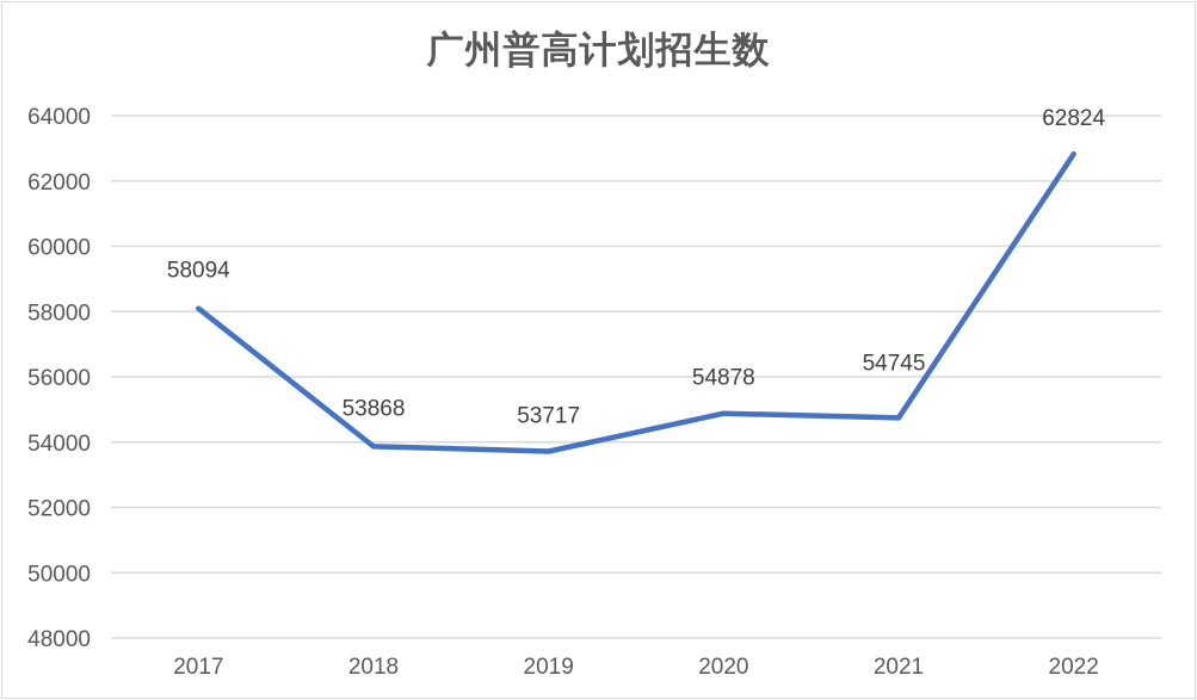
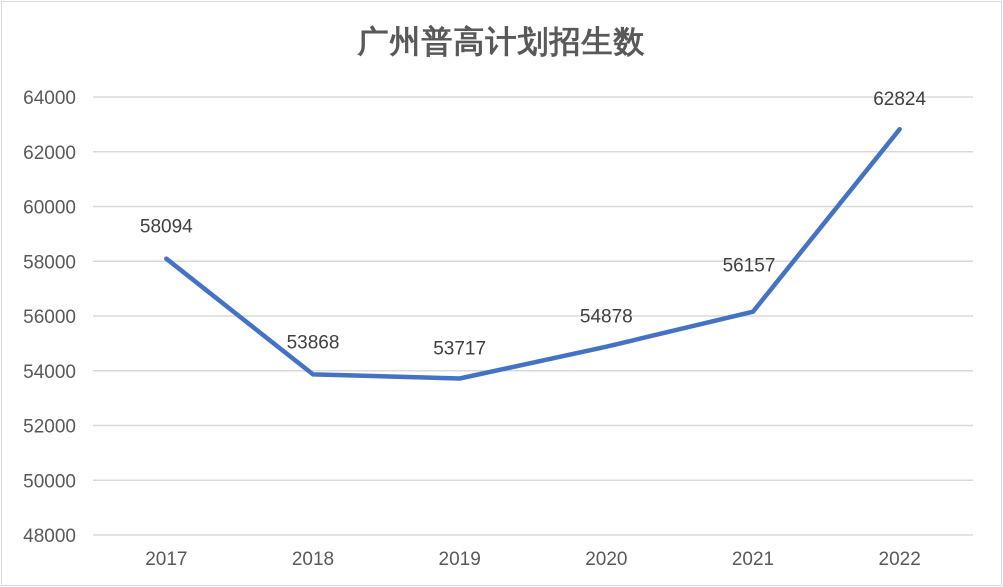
2021: 54745 -> 56157
